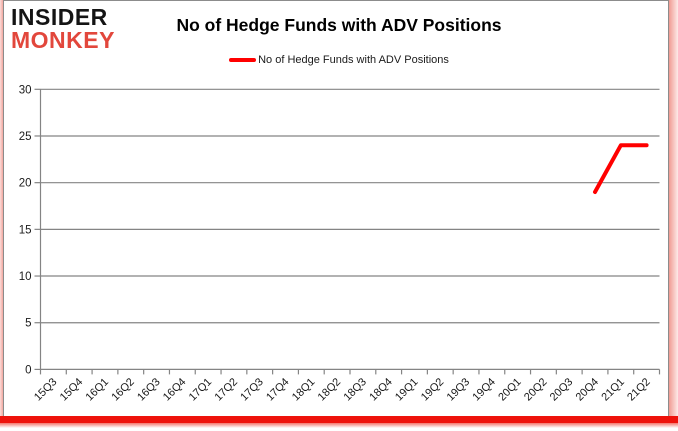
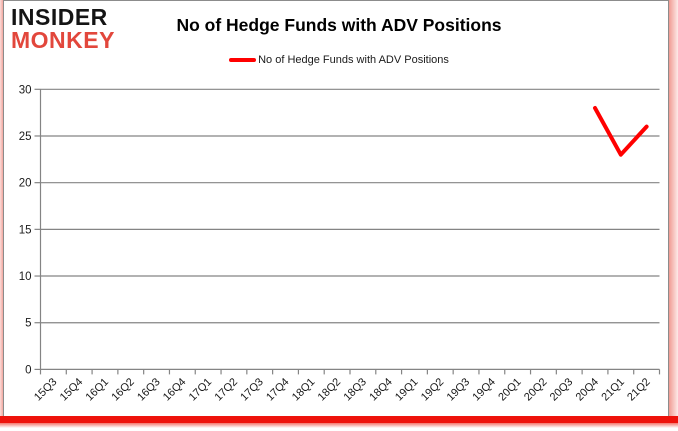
20Q4: 19 -> 28
21Q1: 24 -> 23
21Q2: 24 -> 26
